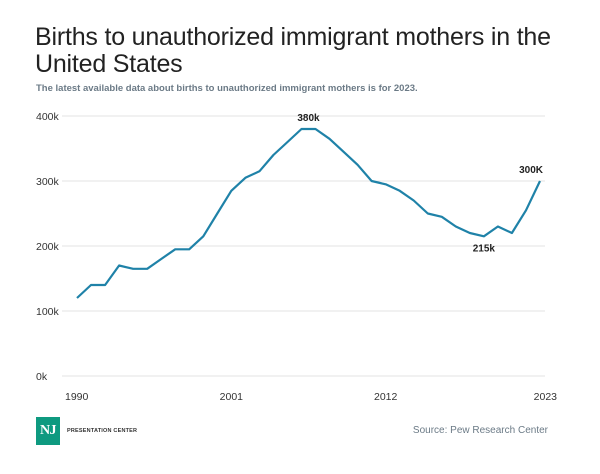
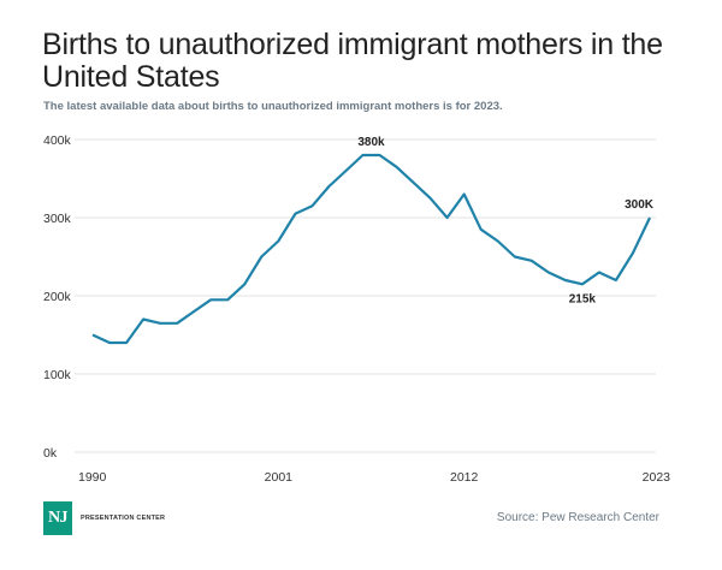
1990: 120k -> 150k
2001: 280k -> 270k
2012: 300k -> 330k
